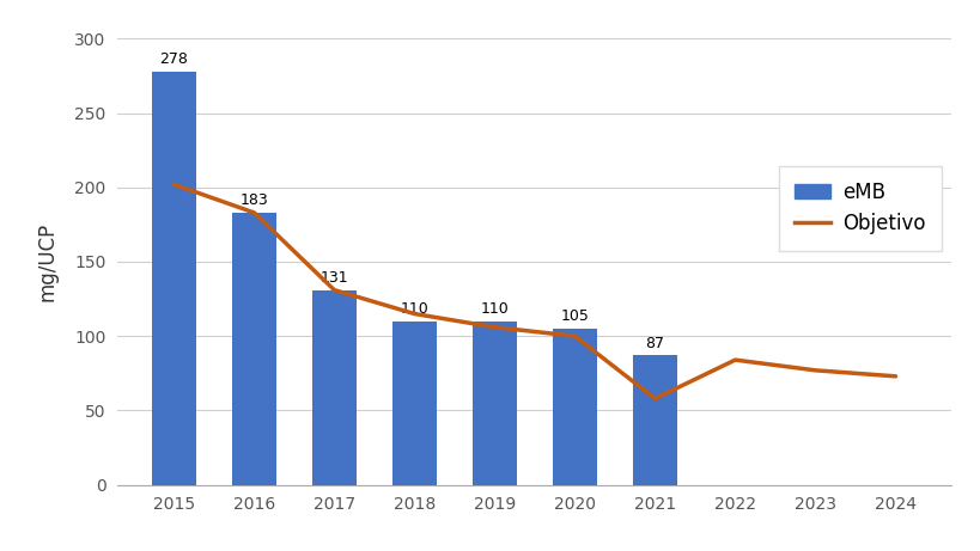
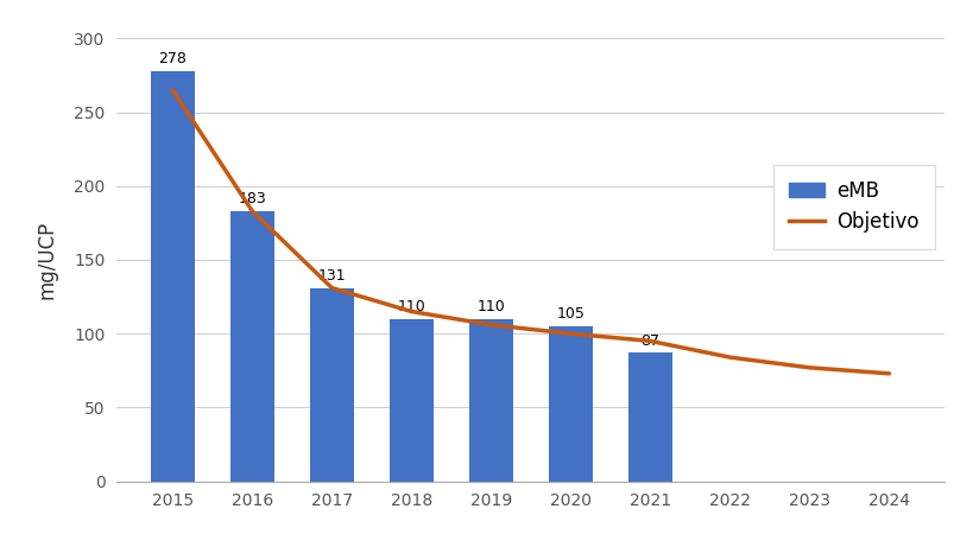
Objetivo/2015: 202 -> 265
Objetivo/2021: 58 -> 95
